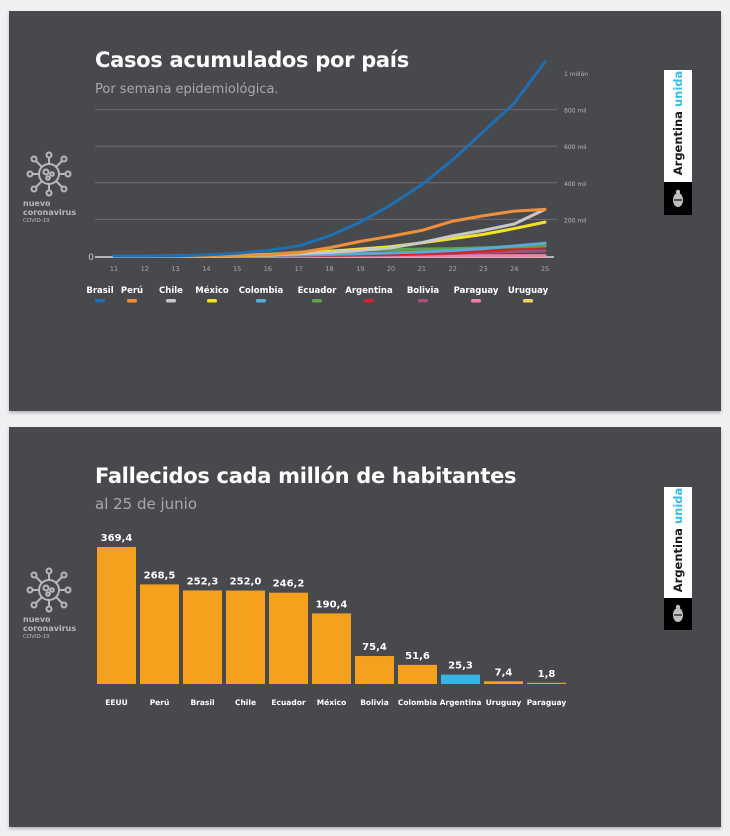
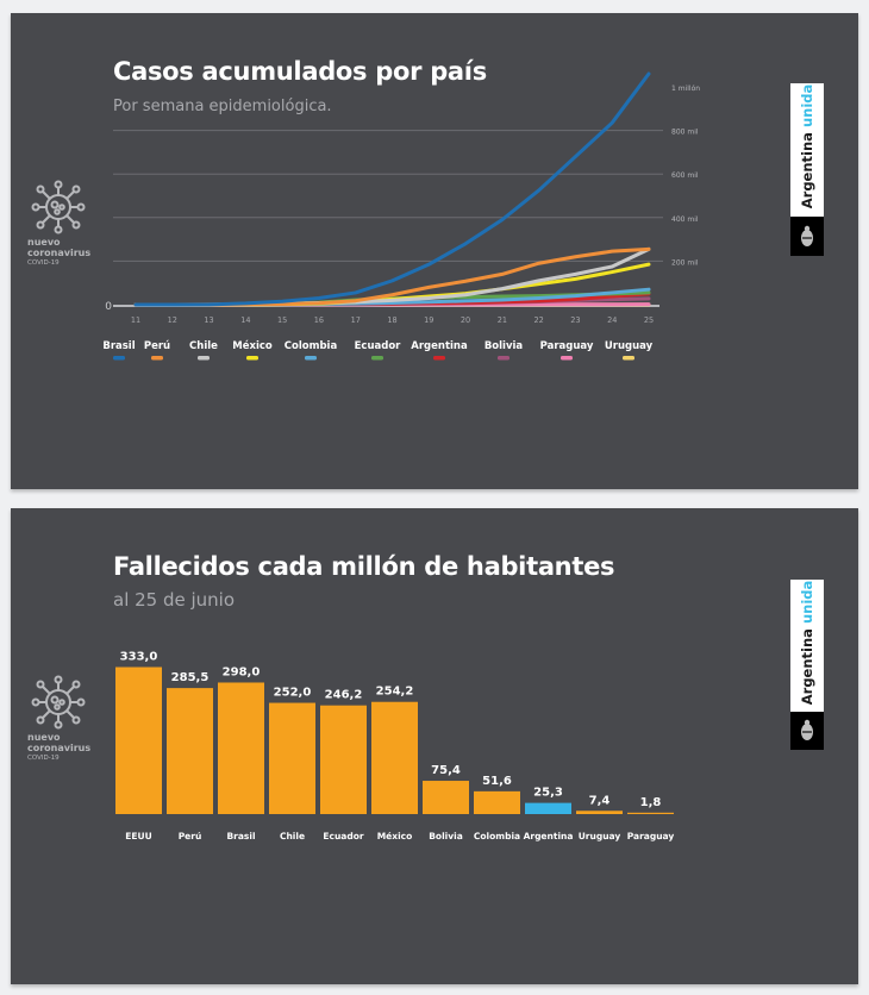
Fallecidos cada millón de habitantes/EEUU: 369,4 -> 333,0
Fallecidos cada millón de habitantes/Perú: 268,5 -> 285,5
Fallecidos cada millón de habitantes/Brasil: 252,3 -> 298,0
Fallecidos cada millón de habitantes/México: 190,4 -> 254,2
